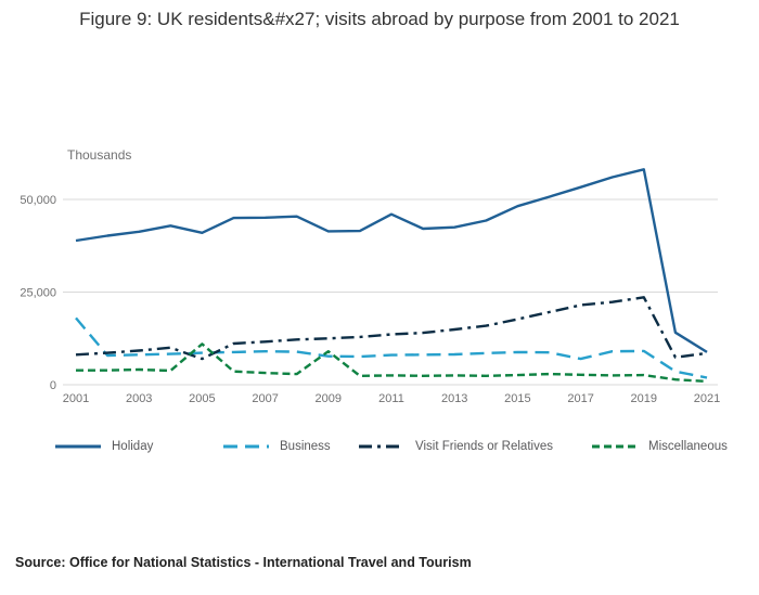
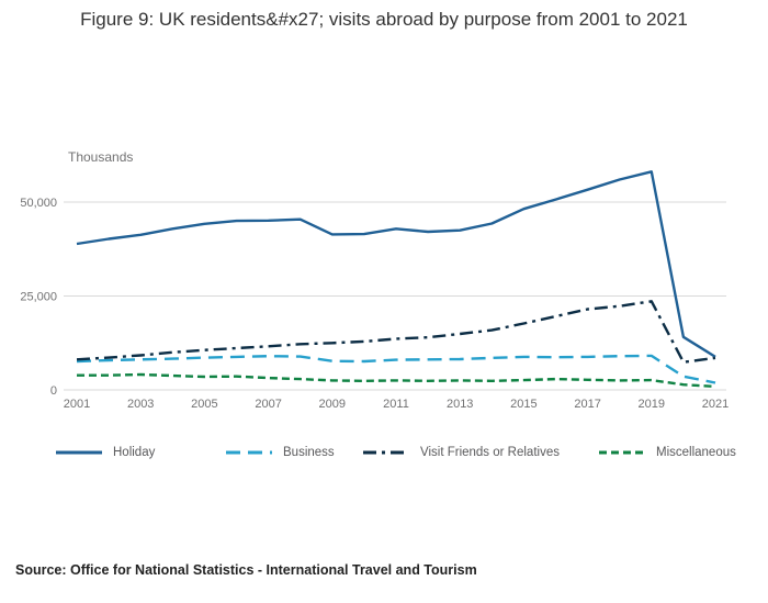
Business/2001: 18000 -> 8000
Holiday/2005: 41000 -> 44000
Visit Friends or Relatives/2005: 7000 -> 11000
Miscellaneous/2005: 11000 -> 4000
Miscellaneous/2009: 9000 -> 2000
Holiday/2011: 46000 -> 43000
Business/2017: 7000 -> 9000
